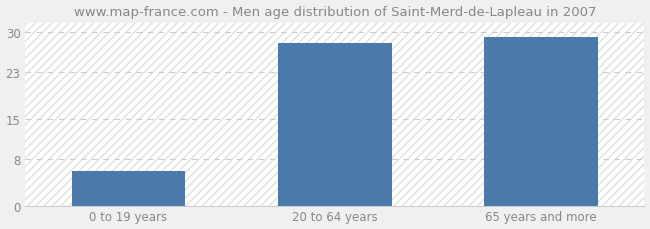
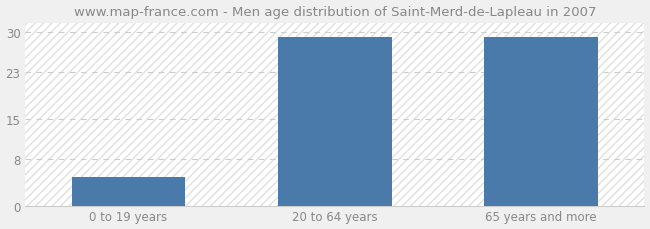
0 to 19 years: 6 -> 5
20 to 64 years: 28 -> 29
